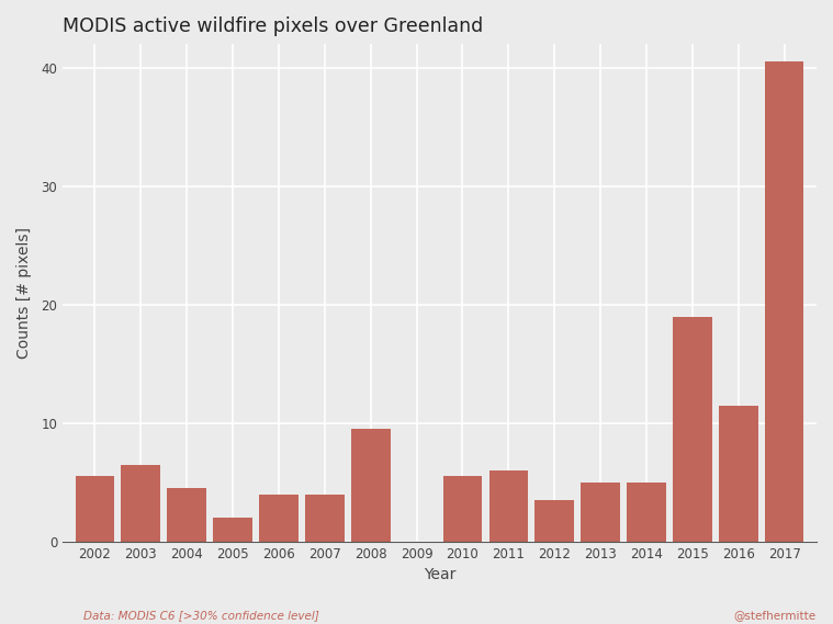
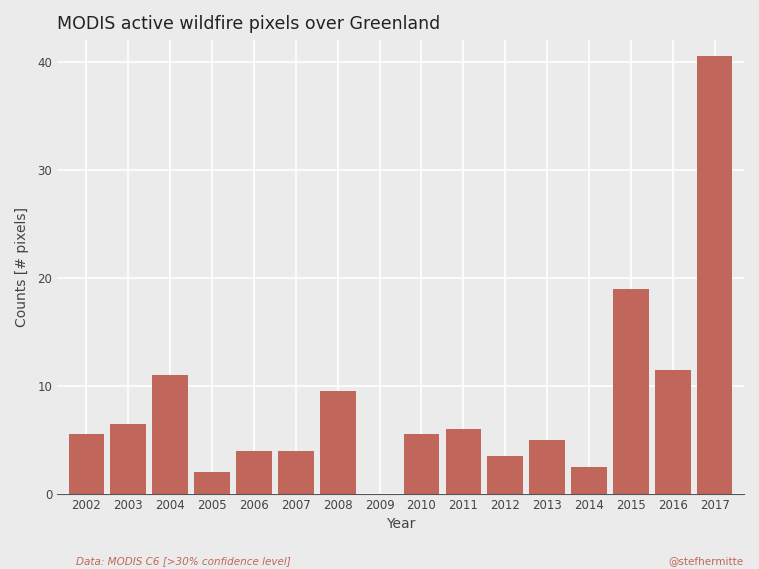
2004: 4.5 -> 11.0
2014: 5.0 -> 2.5
